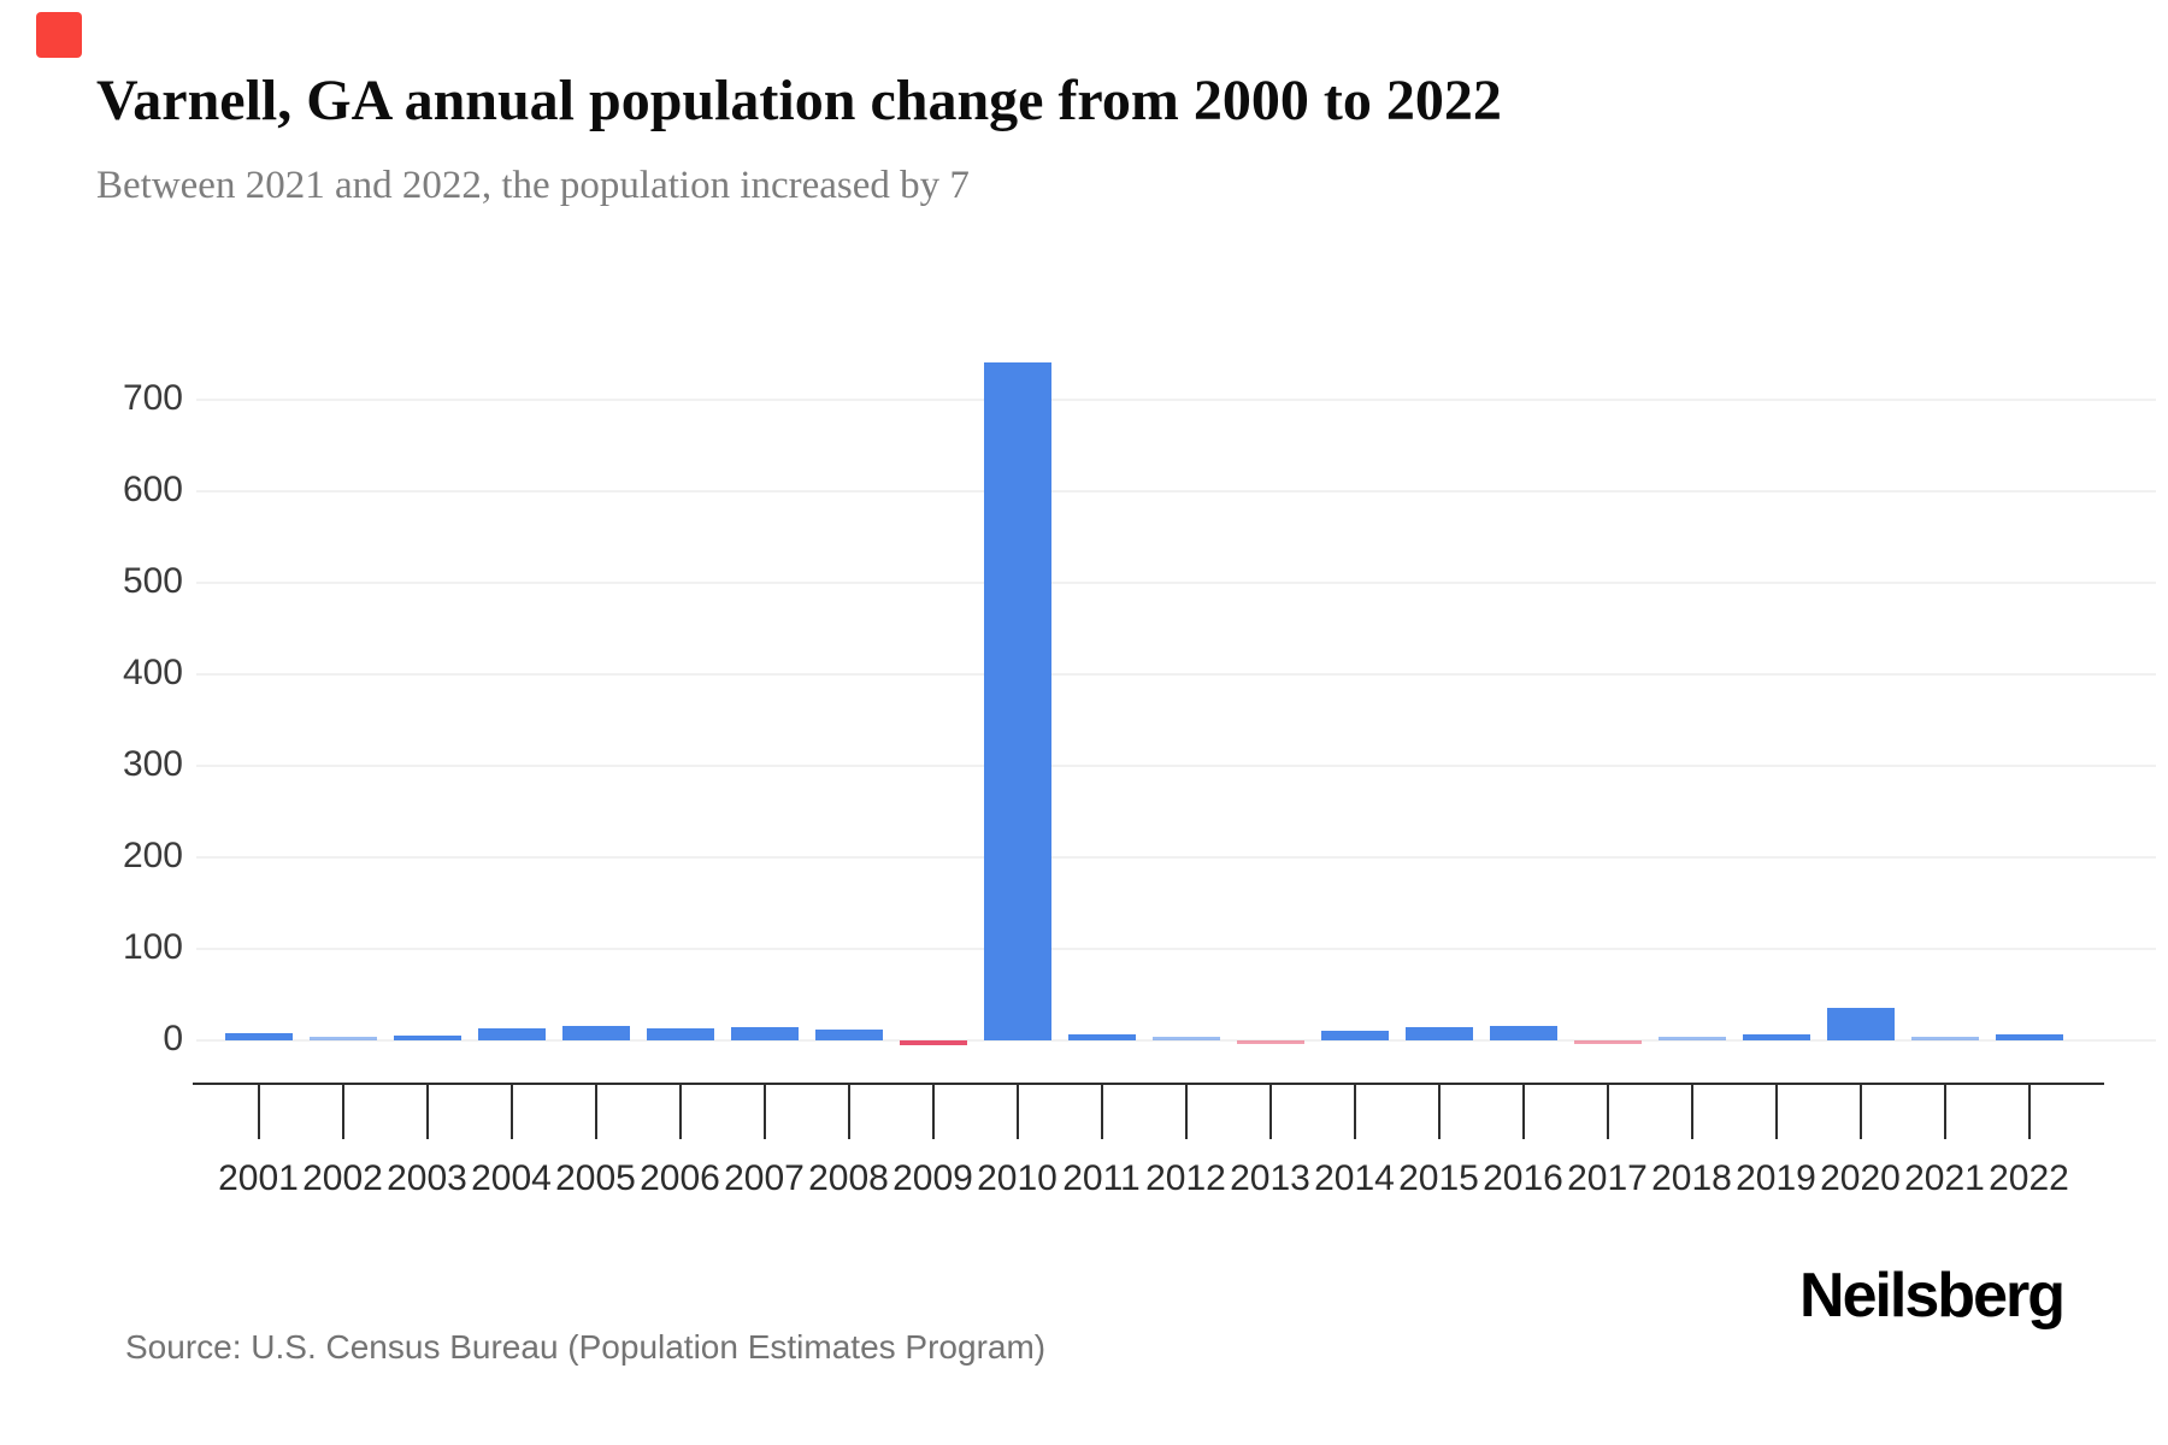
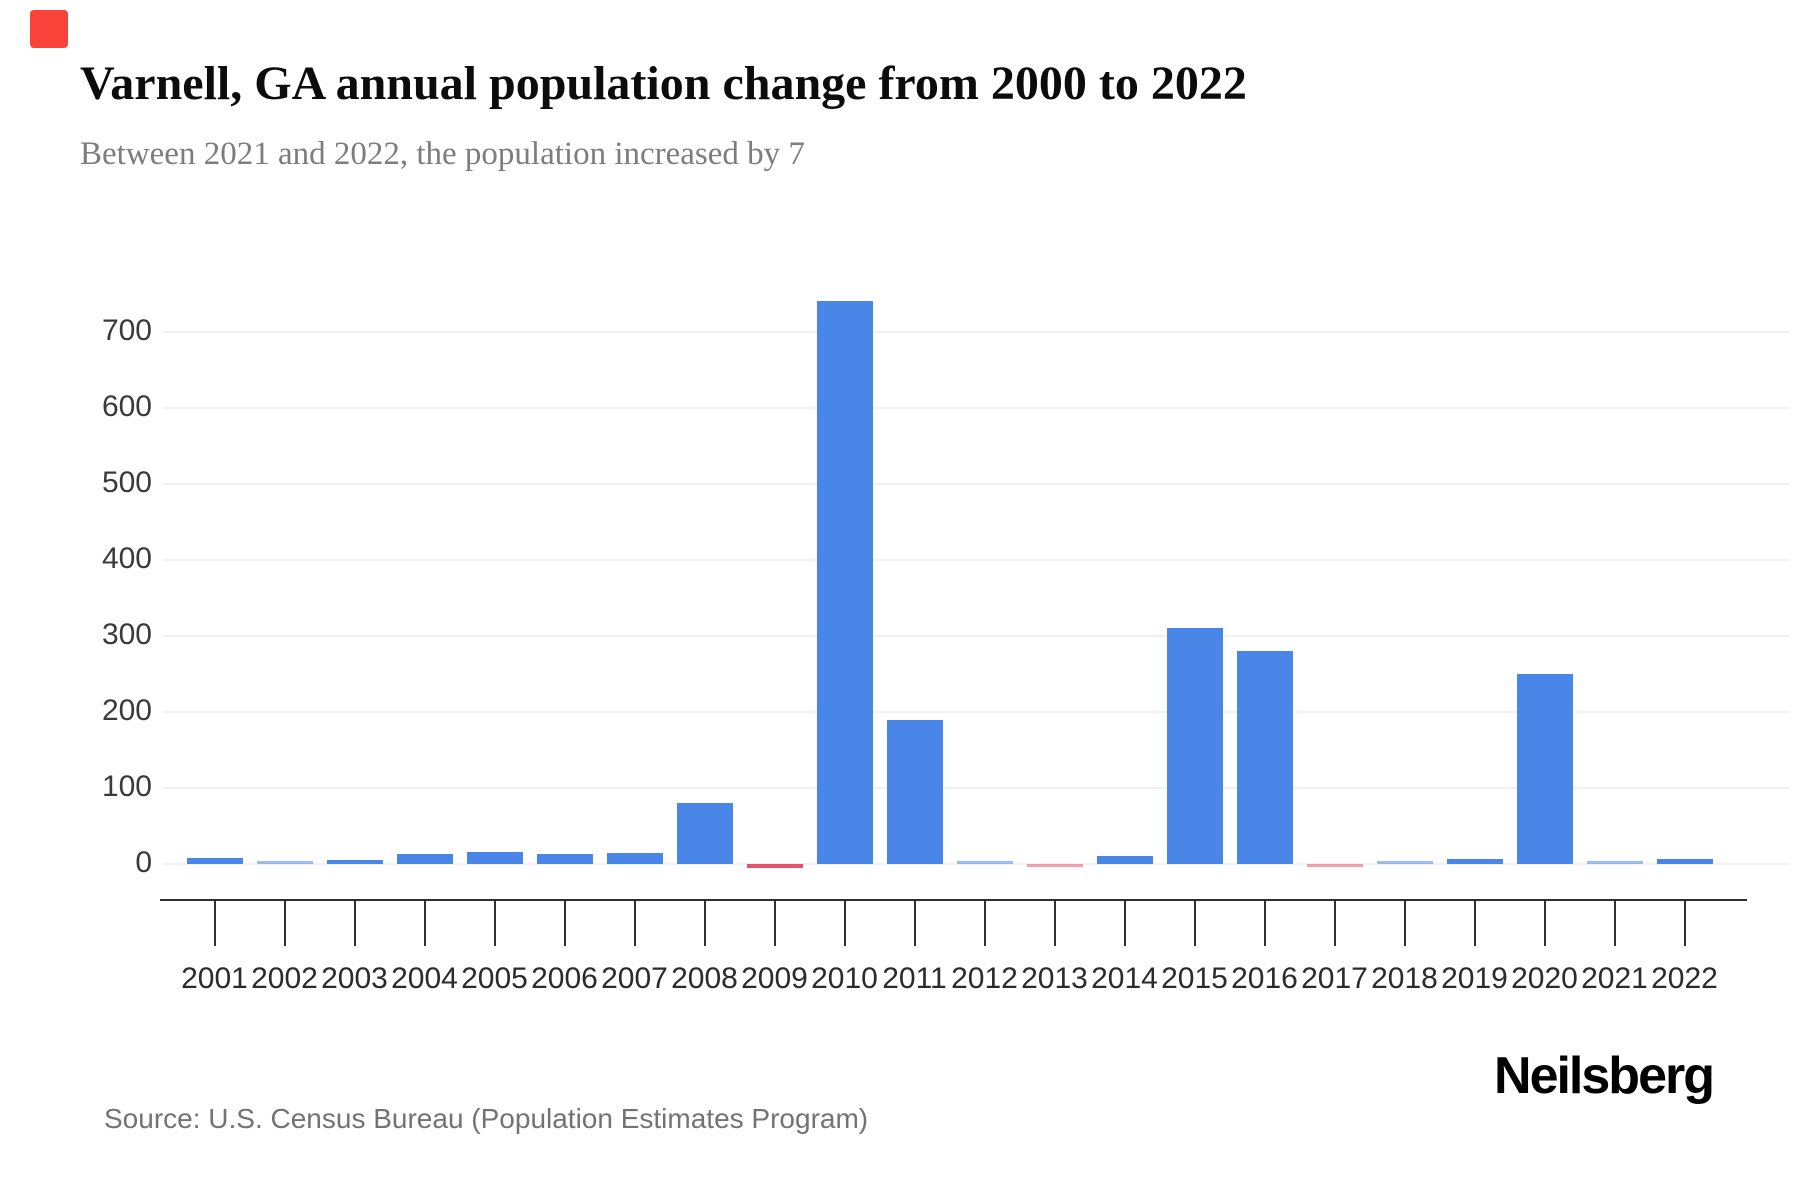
2008: 10 -> 80
2011: 10 -> 190
2015: 10 -> 310
2016: 20 -> 280
2020: 40 -> 250
